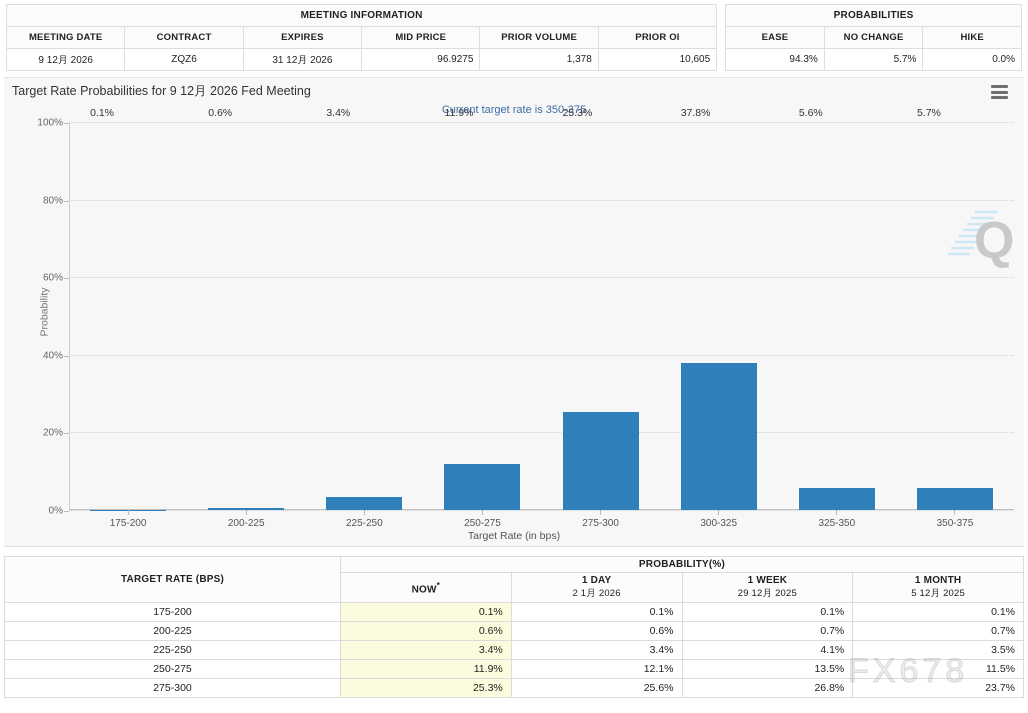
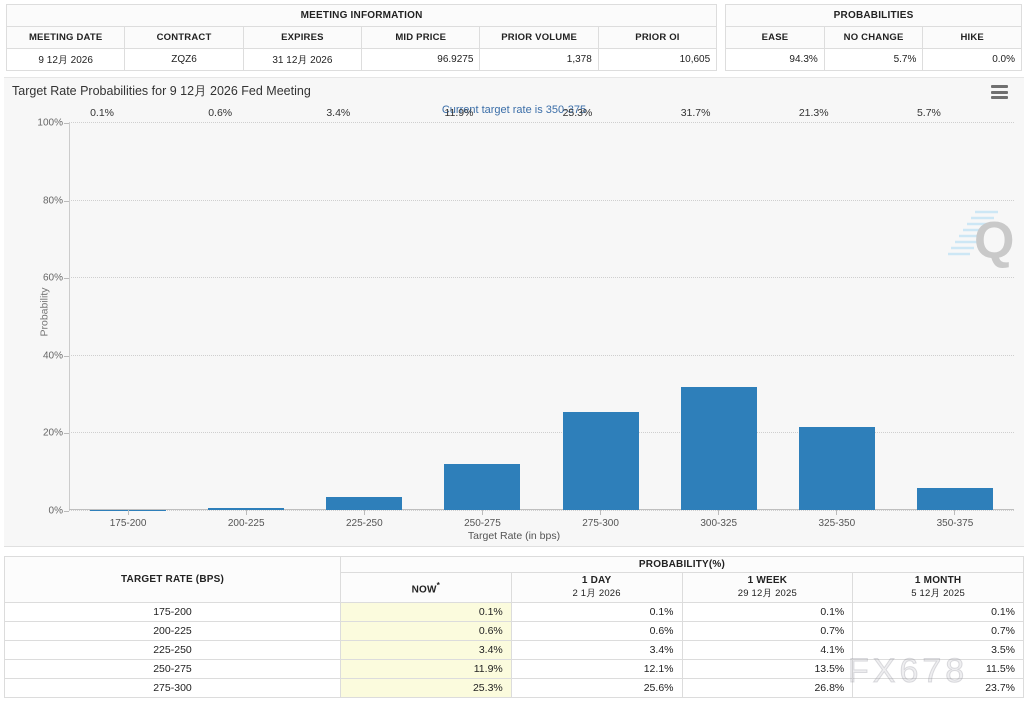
300-325: 37.8% -> 31.7%
325-350: 5.6% -> 21.3%
